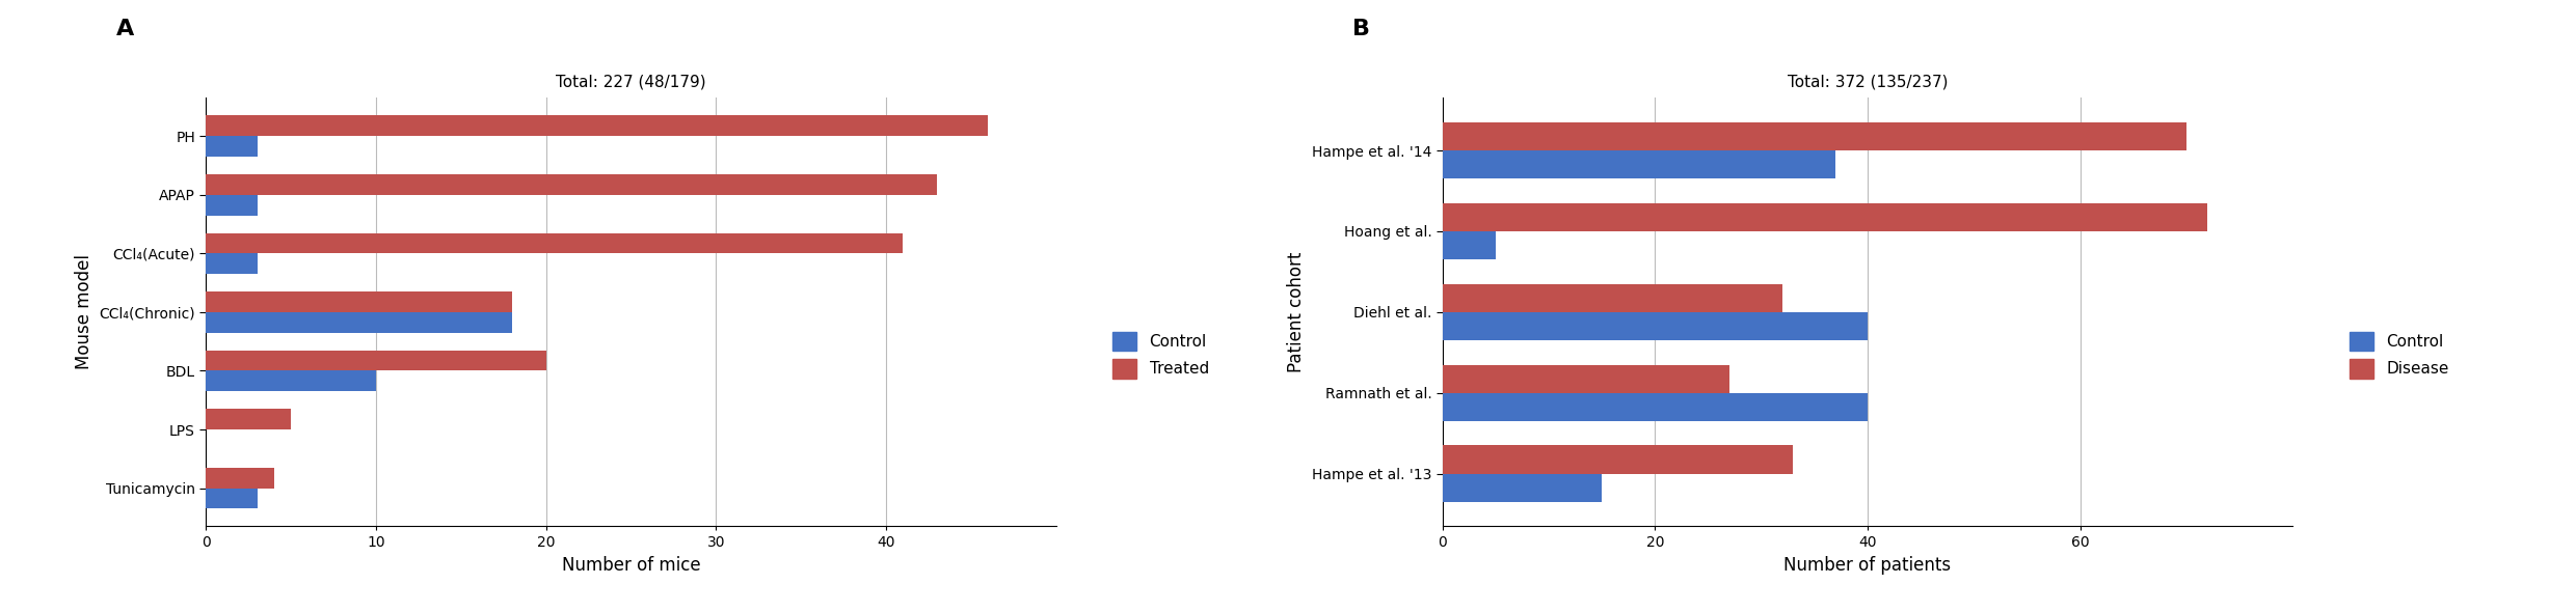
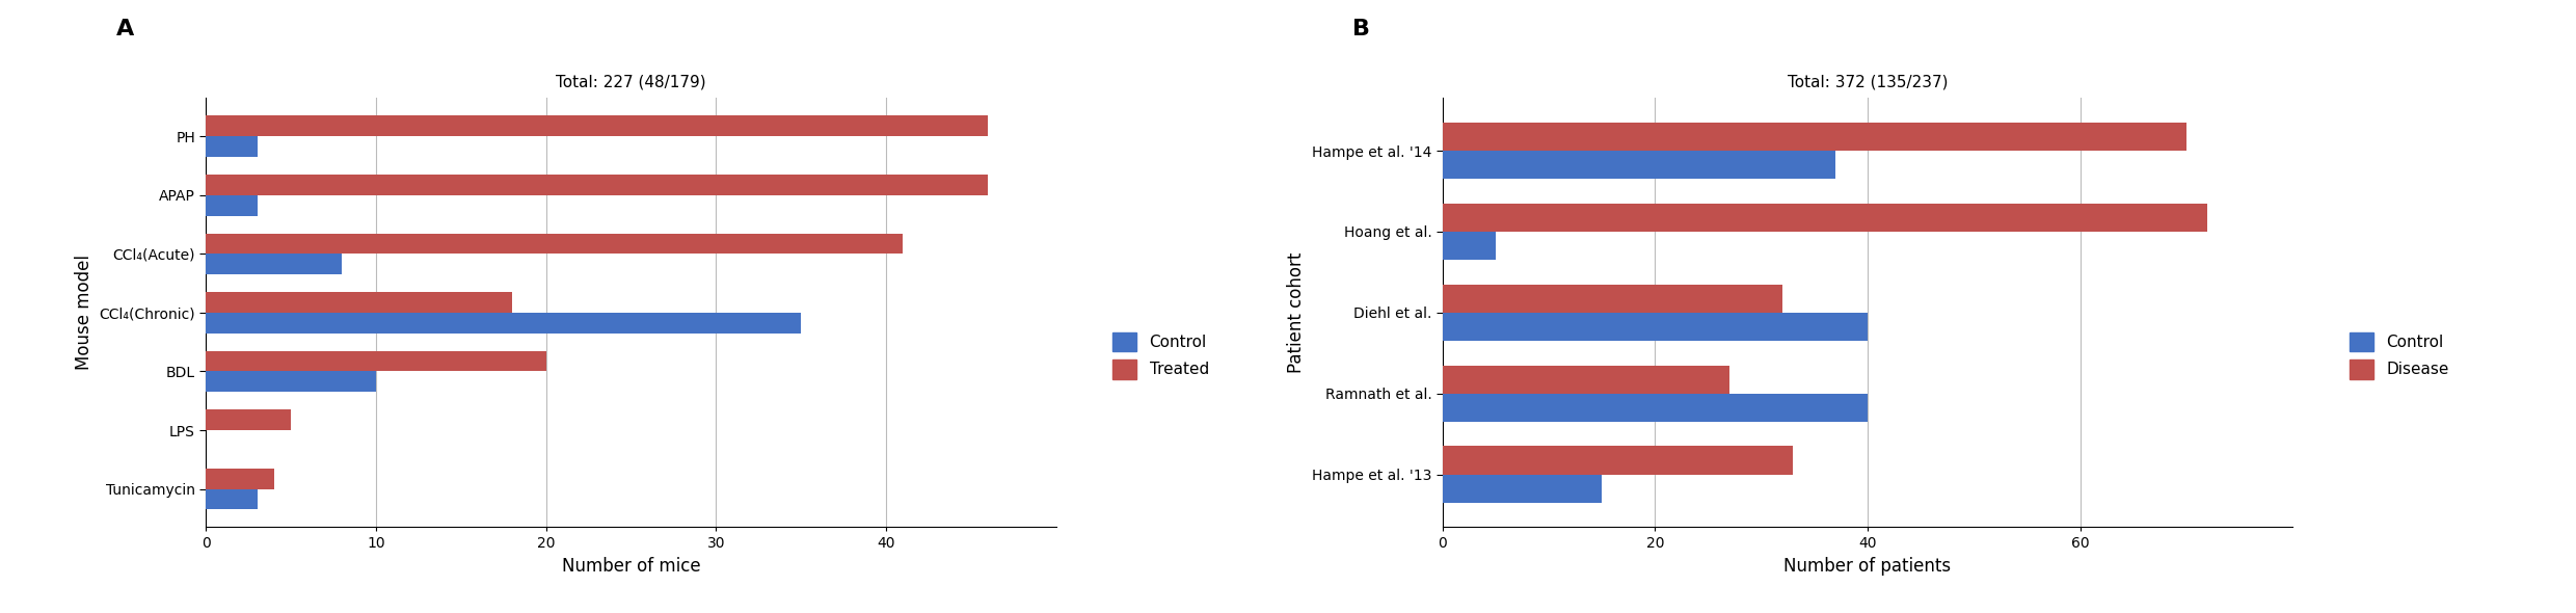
Total: 227 (48/179)/Treated/APAP: 43 -> 46
Total: 227 (48/179)/Control/CCl₄(Acute): 3 -> 8
Total: 227 (48/179)/Control/CCl₄(Chronic): 18 -> 35
